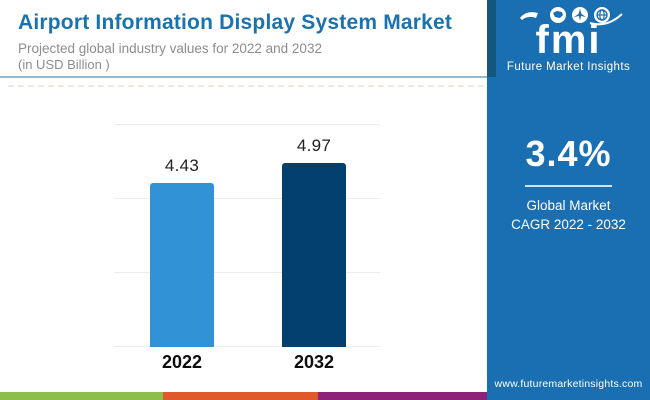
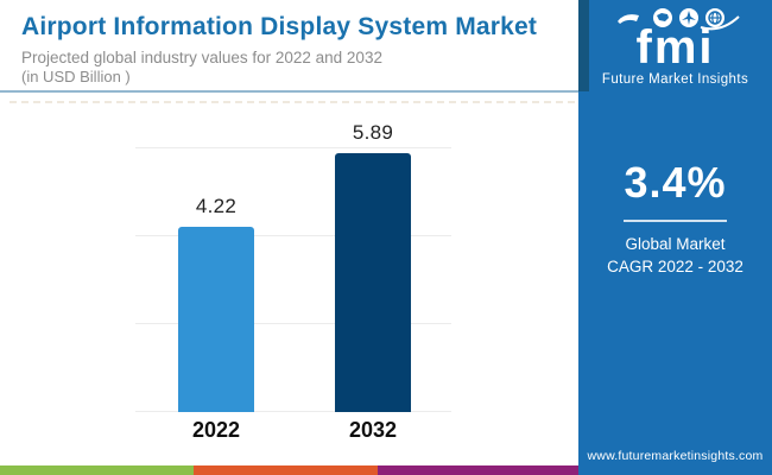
2022: 4.43 -> 4.22
2032: 4.97 -> 5.89
